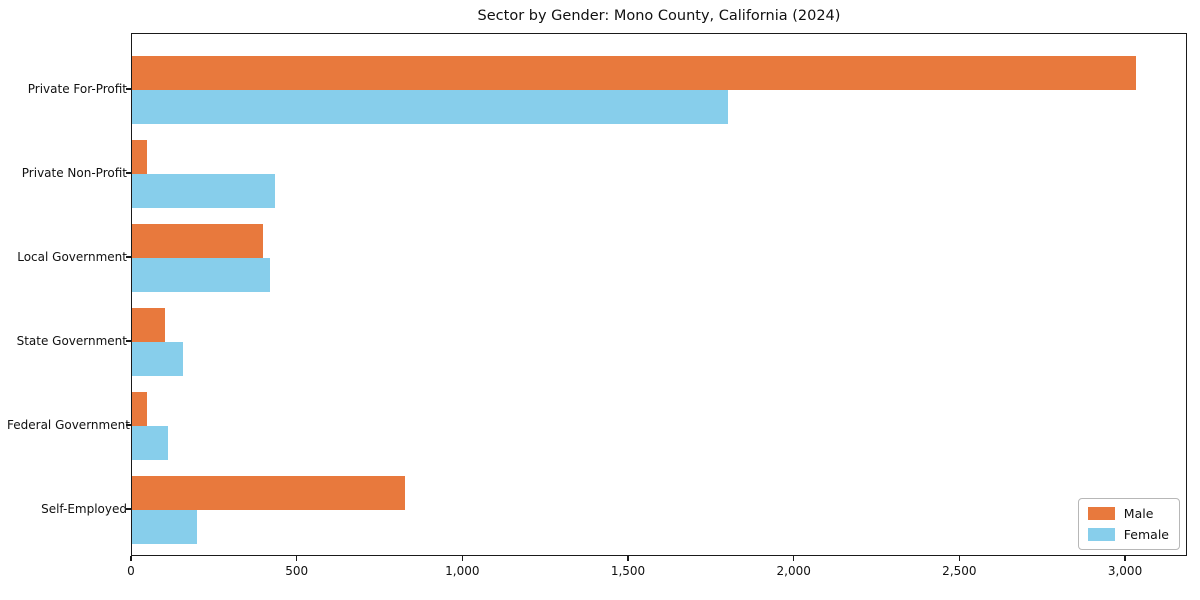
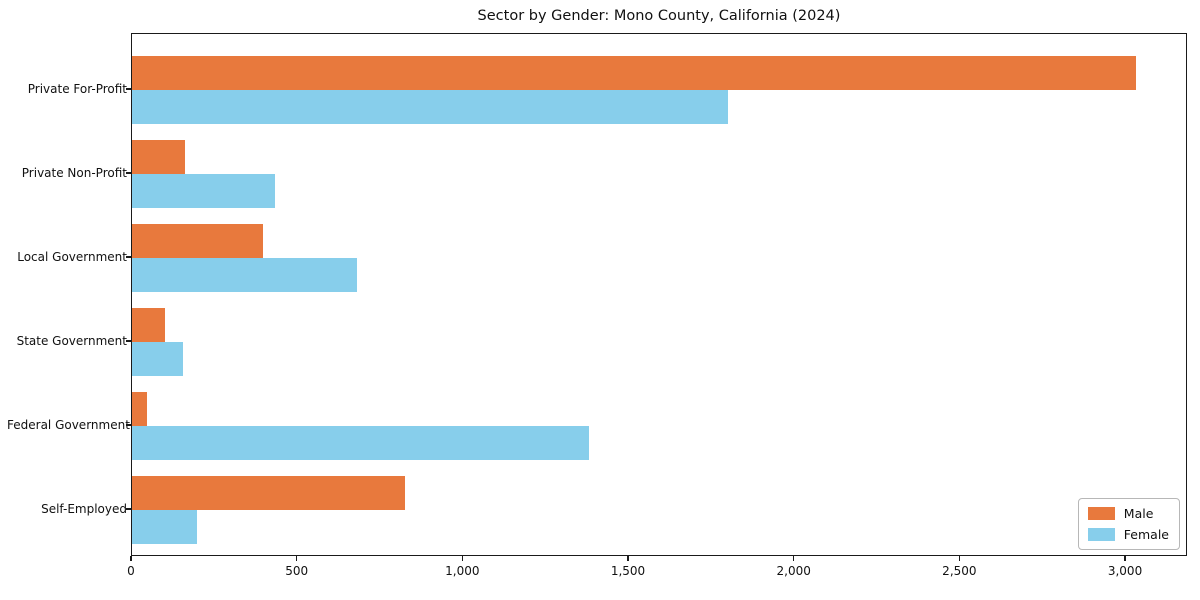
Male/Private Non-Profit: 40 -> 160
Female/Local Government: 420 -> 680
Female/Federal Government: 110 -> 1380
